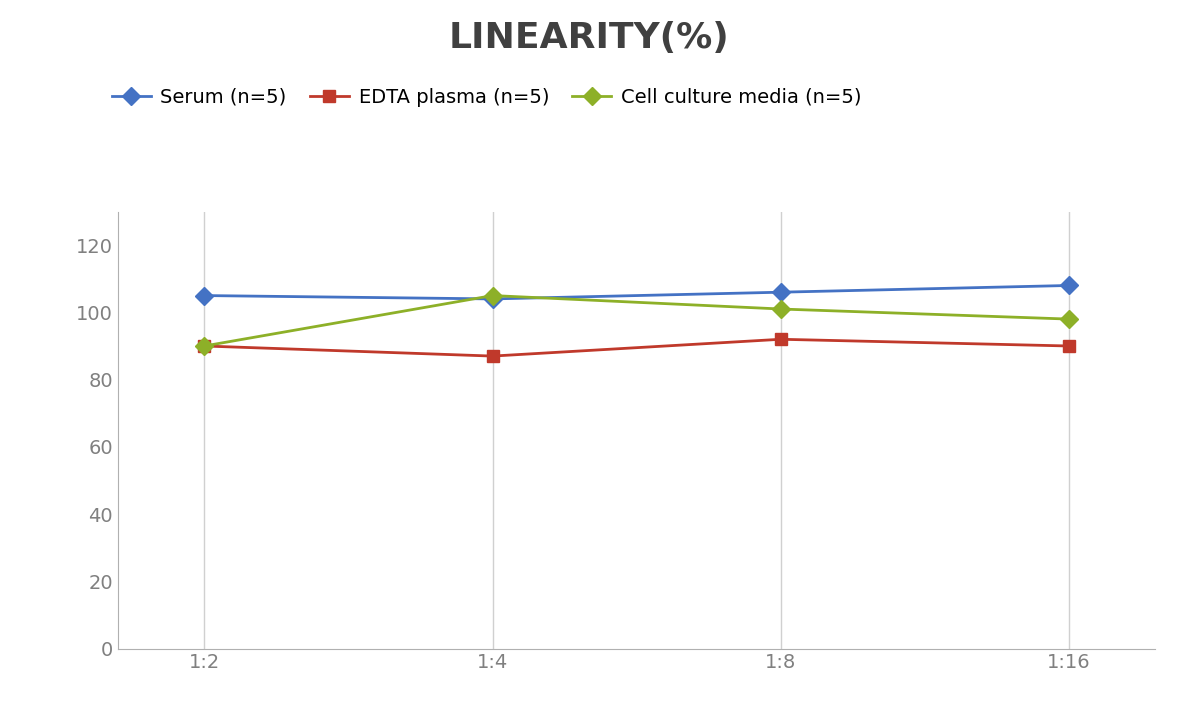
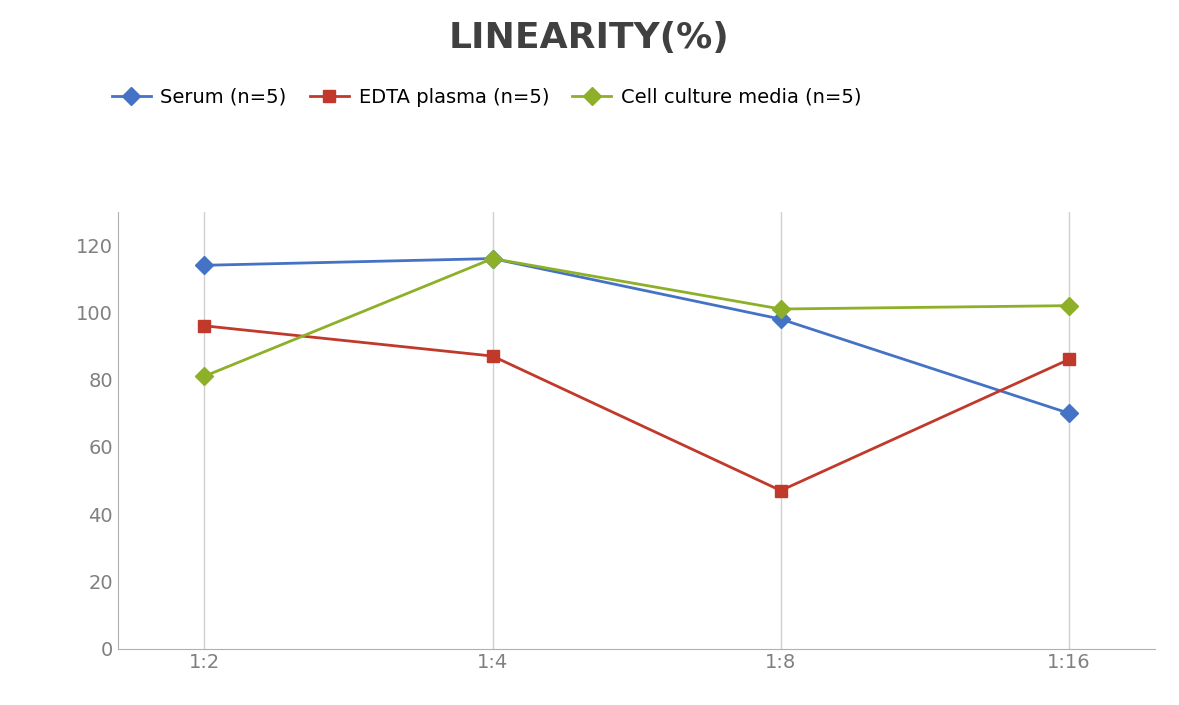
Serum (n=5)/1:2: 105 -> 114
EDTA plasma (n=5)/1:2: 90 -> 96
Cell culture media (n=5)/1:2: 90 -> 81
Serum (n=5)/1:4: 104 -> 116
Cell culture media (n=5)/1:4: 105 -> 116
Serum (n=5)/1:8: 106 -> 98
EDTA plasma (n=5)/1:8: 92 -> 47
Serum (n=5)/1:16: 108 -> 70
EDTA plasma (n=5)/1:16: 90 -> 86
Cell culture media (n=5)/1:16: 98 -> 102
